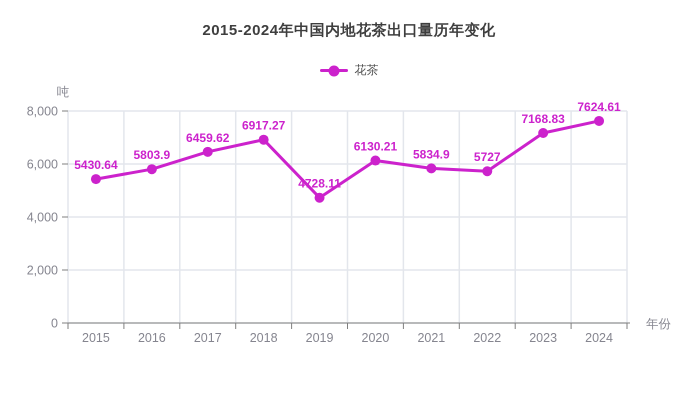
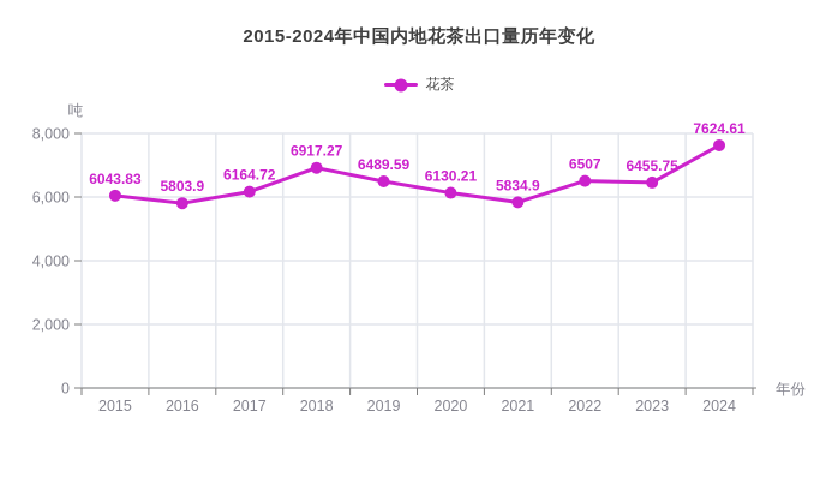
2015: 5430.64 -> 6043.83
2017: 6459.62 -> 6164.72
2019: 4728.11 -> 6489.59
2022: 5727 -> 6507
2023: 7168.83 -> 6455.75
